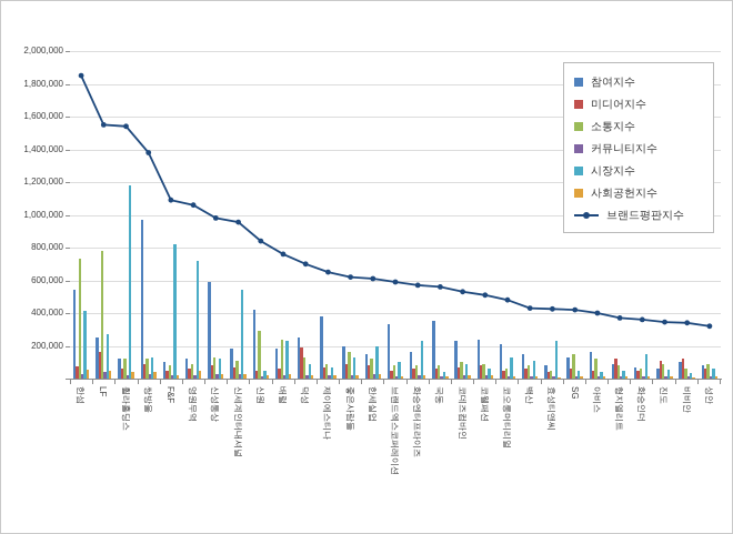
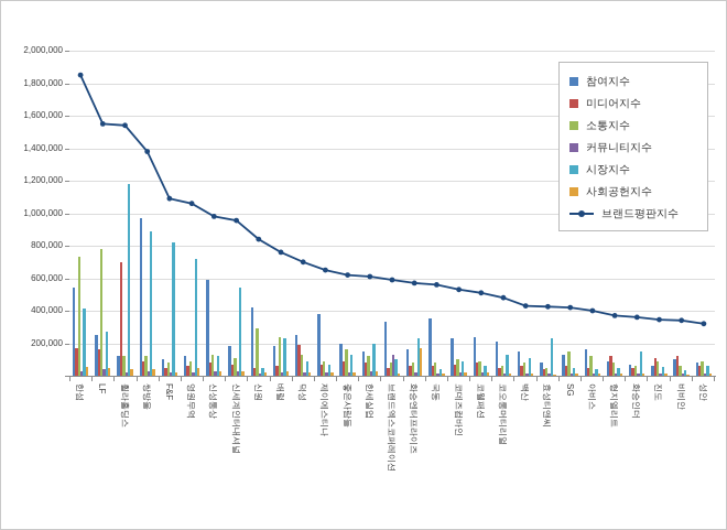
미디어지수/한섬: 80000 -> 170000
미디어지수/휠라홀딩스: 60000 -> 700000
시장지수/쌍방울: 130000 -> 890000
커뮤니티지수/브랜드엑스코퍼레이션: 20000 -> 130000
사회공헌지수/화승엔터프라이즈: 20000 -> 170000
